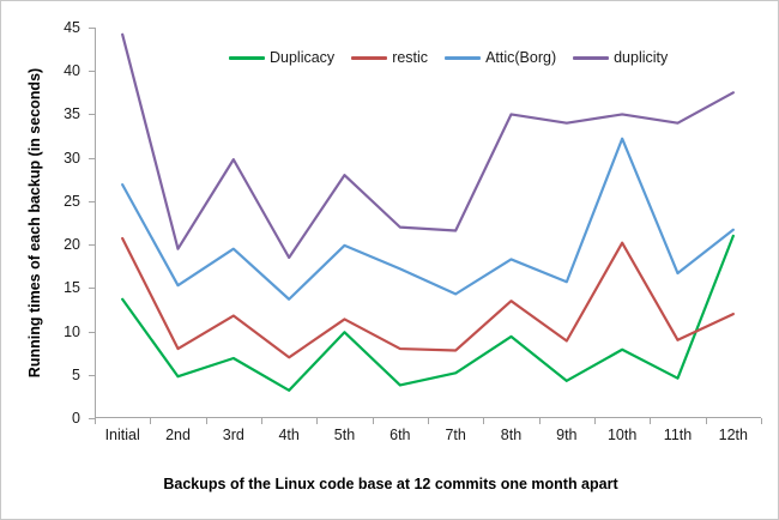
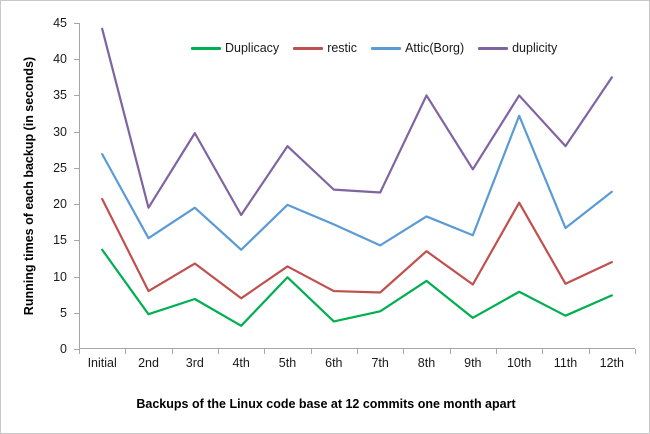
duplicity/9th: 34 -> 25
duplicity/11th: 34 -> 28
Duplicacy/12th: 21 -> 7
